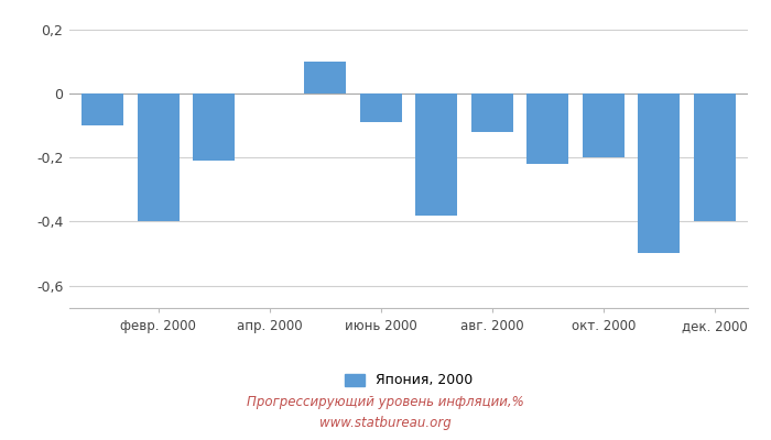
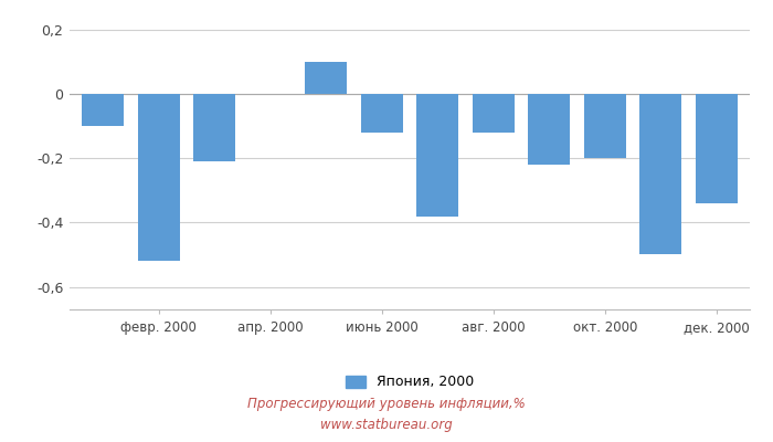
февр. 2000: -0,40 -> -0,52
июнь 2000: -0,09 -> -0,12
дек. 2000: -0,40 -> -0,34
